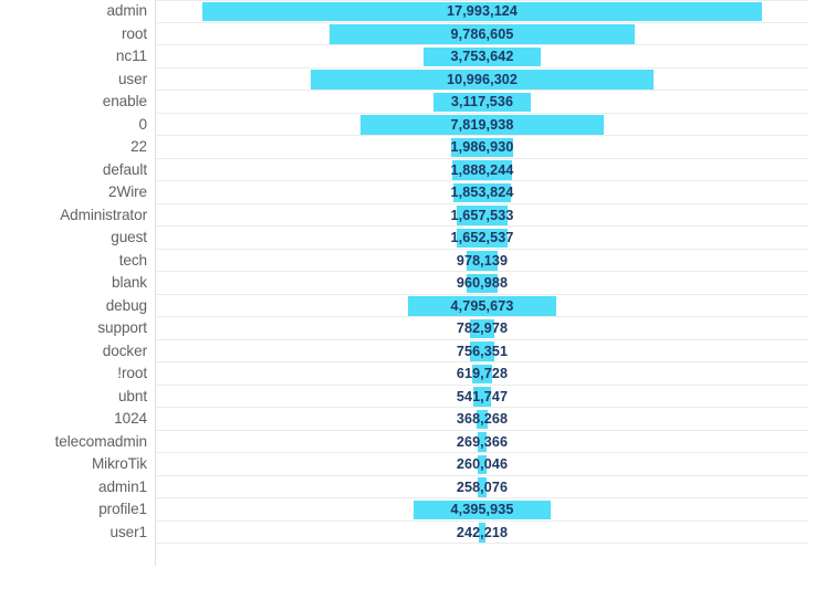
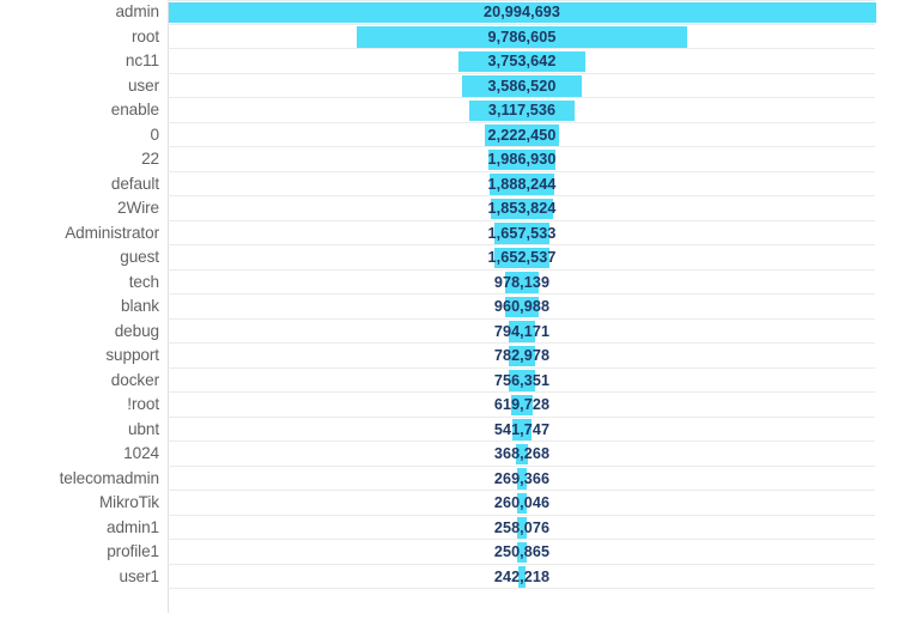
admin: 17,993,124 -> 20,994,693
user: 10,996,302 -> 3,586,520
0: 7,819,938 -> 2,222,450
debug: 4,795,673 -> 794,171
profile1: 4,395,935 -> 250,865
